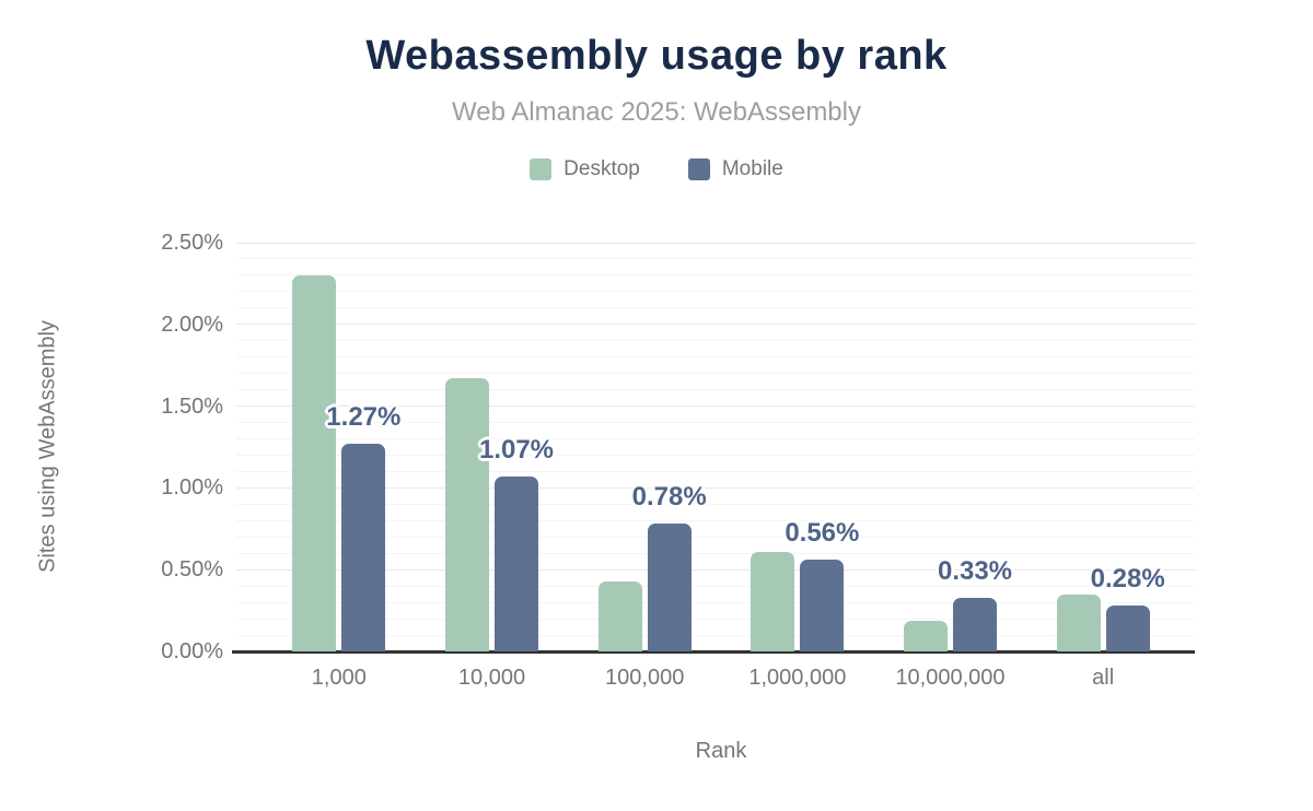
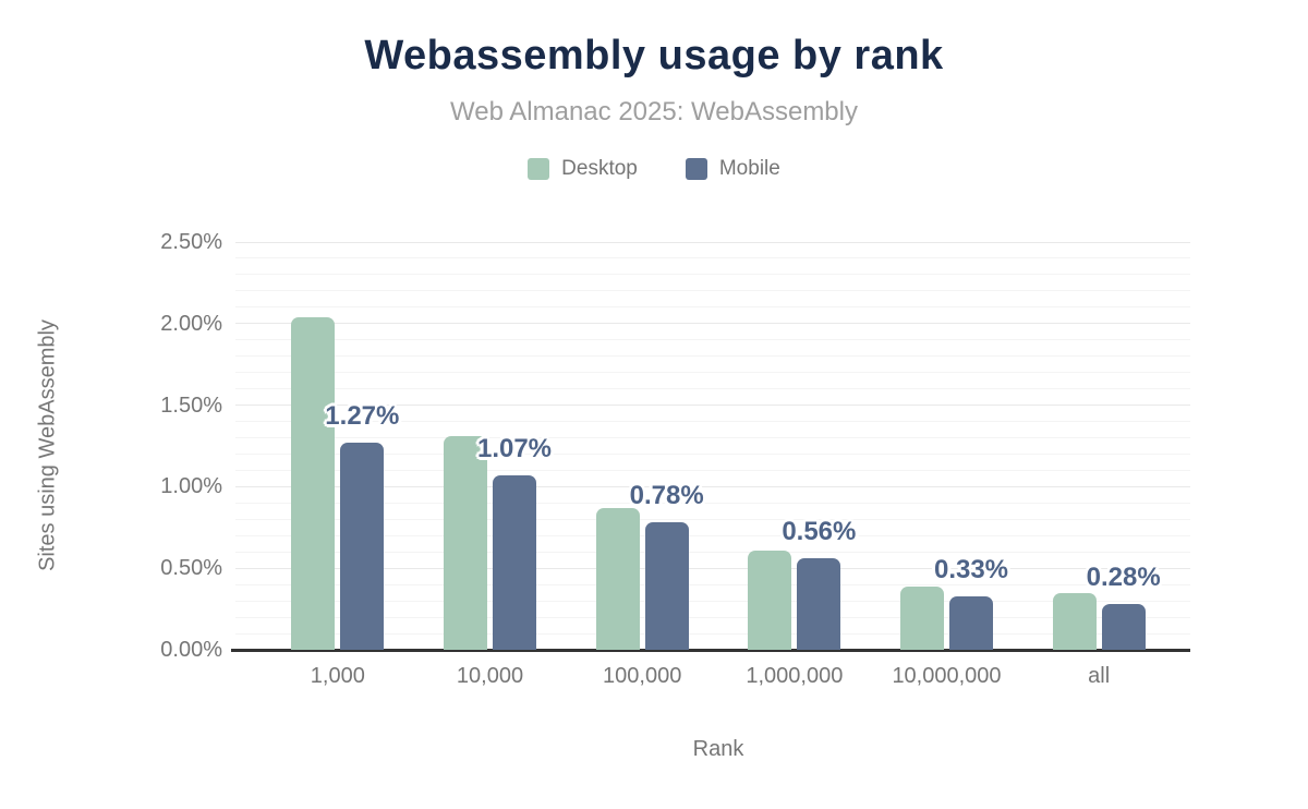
Desktop/1,000: 2.30% -> 2.04%
Desktop/10,000: 1.67% -> 1.31%
Desktop/100,000: 0.43% -> 0.87%
Desktop/10,000,000: 0.19% -> 0.39%
